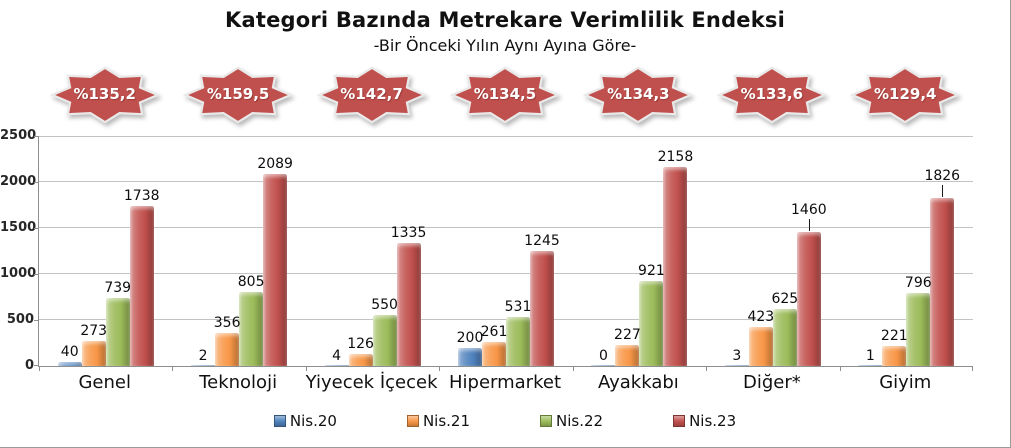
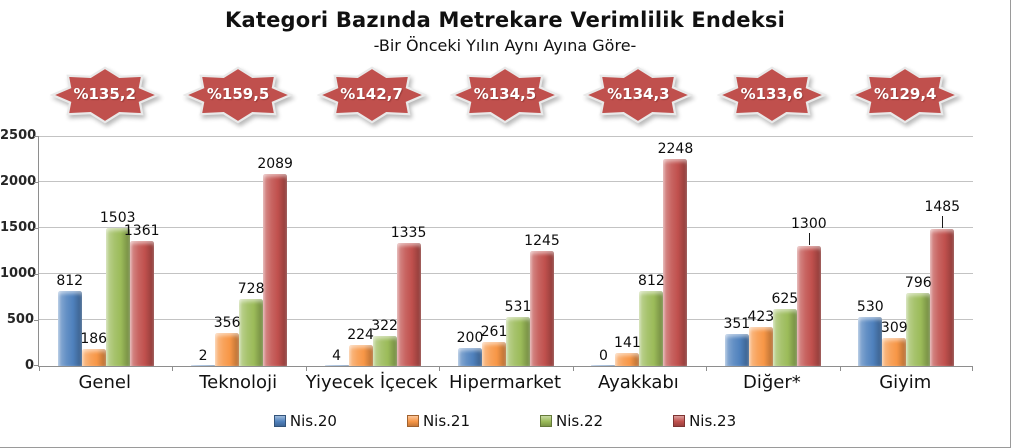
Nis.20/Genel: 40 -> 812
Nis.21/Genel: 273 -> 186
Nis.22/Genel: 739 -> 1503
Nis.23/Genel: 1738 -> 1361
Nis.22/Teknoloji: 805 -> 728
Nis.21/Yiyecek İçecek: 126 -> 224
Nis.22/Yiyecek İçecek: 550 -> 322
Nis.21/Ayakkabı: 227 -> 141
Nis.22/Ayakkabı: 921 -> 812
Nis.23/Ayakkabı: 2158 -> 2248
Nis.20/Diğer*: 3 -> 351
Nis.23/Diğer*: 1460 -> 1300
Nis.20/Giyim: 1 -> 530
Nis.21/Giyim: 221 -> 309
Nis.23/Giyim: 1826 -> 1485
